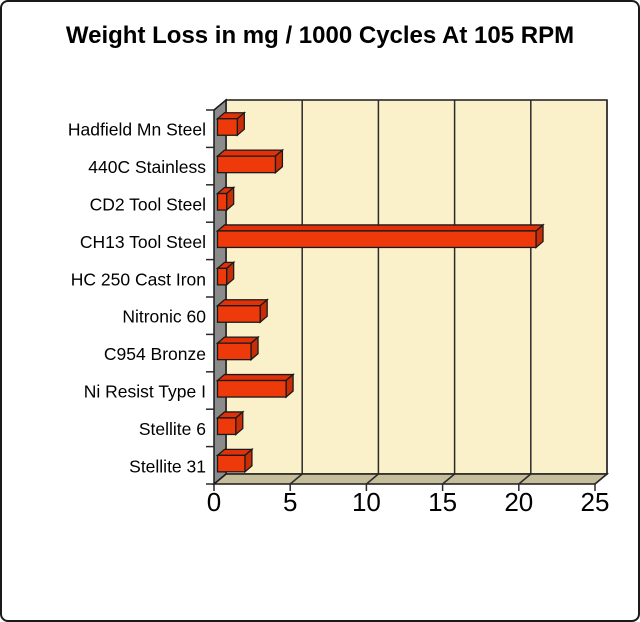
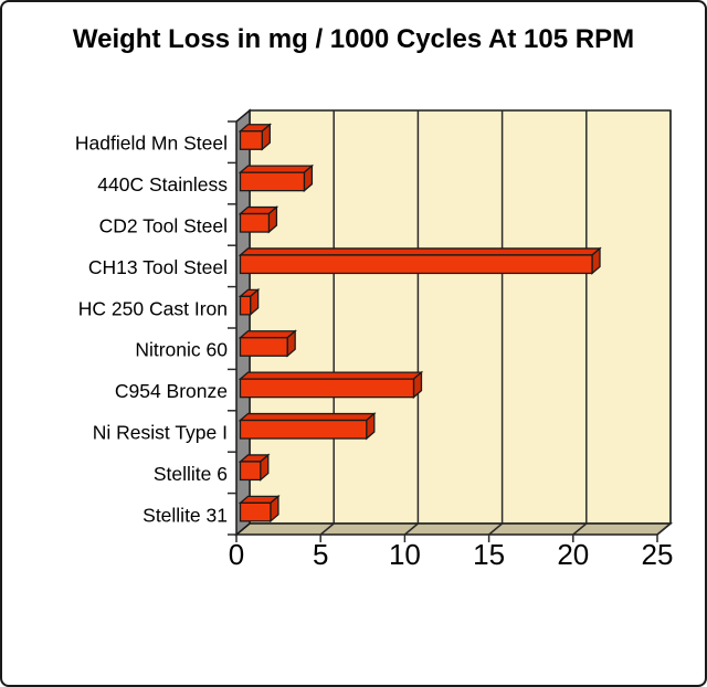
CD2 Tool Steel: 0.6 -> 1.7
C954 Bronze: 2.2 -> 10.3
Ni Resist Type I: 4.5 -> 7.5
